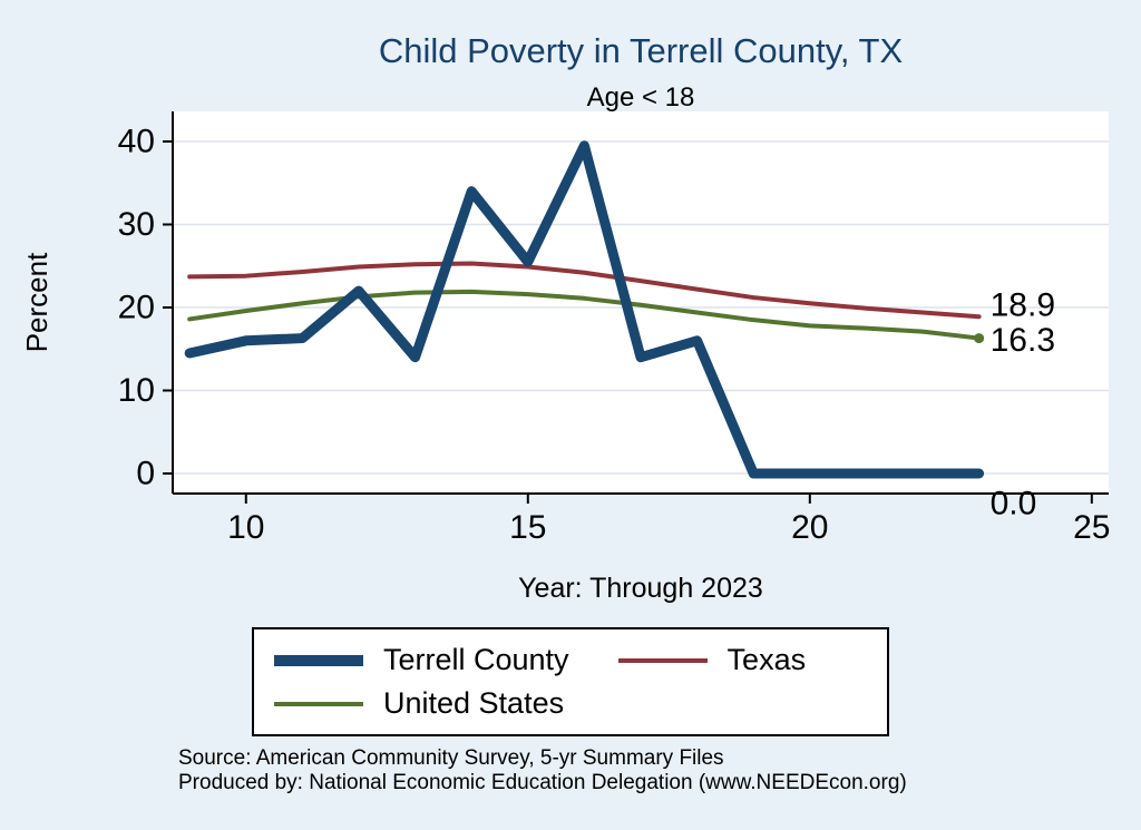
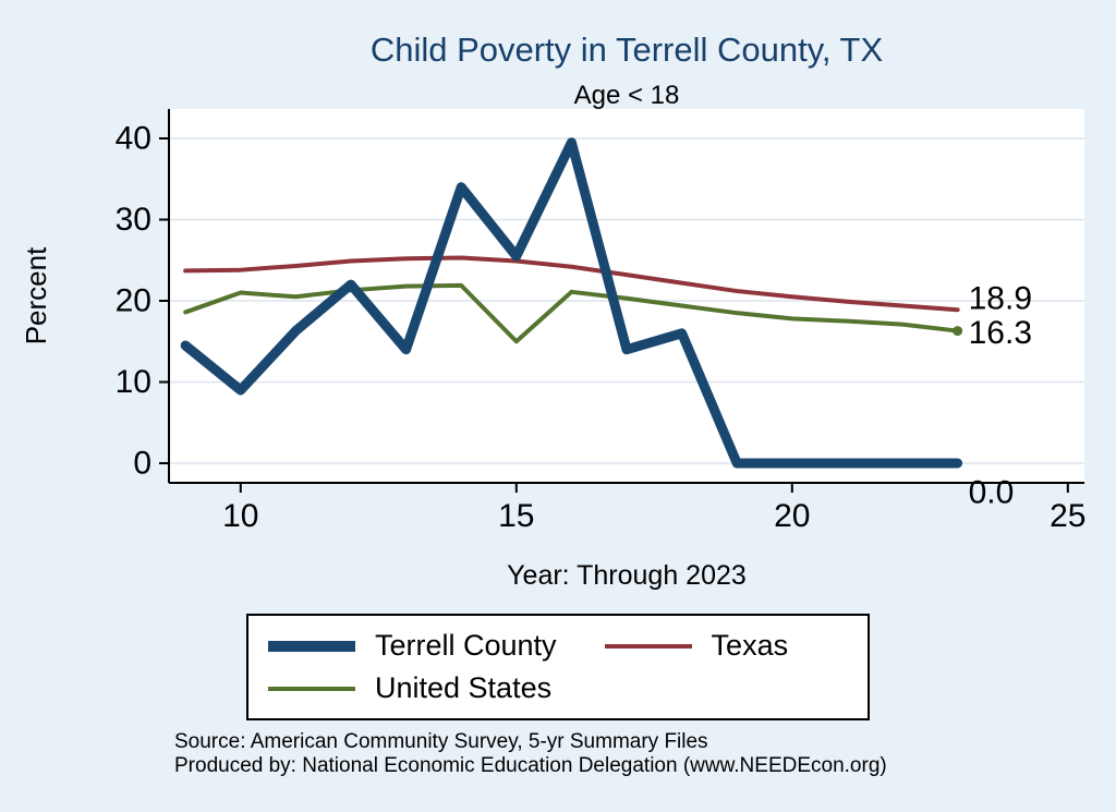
Terrell County/10: 16 -> 9
United States/10: 20 -> 21
United States/15: 22 -> 15
